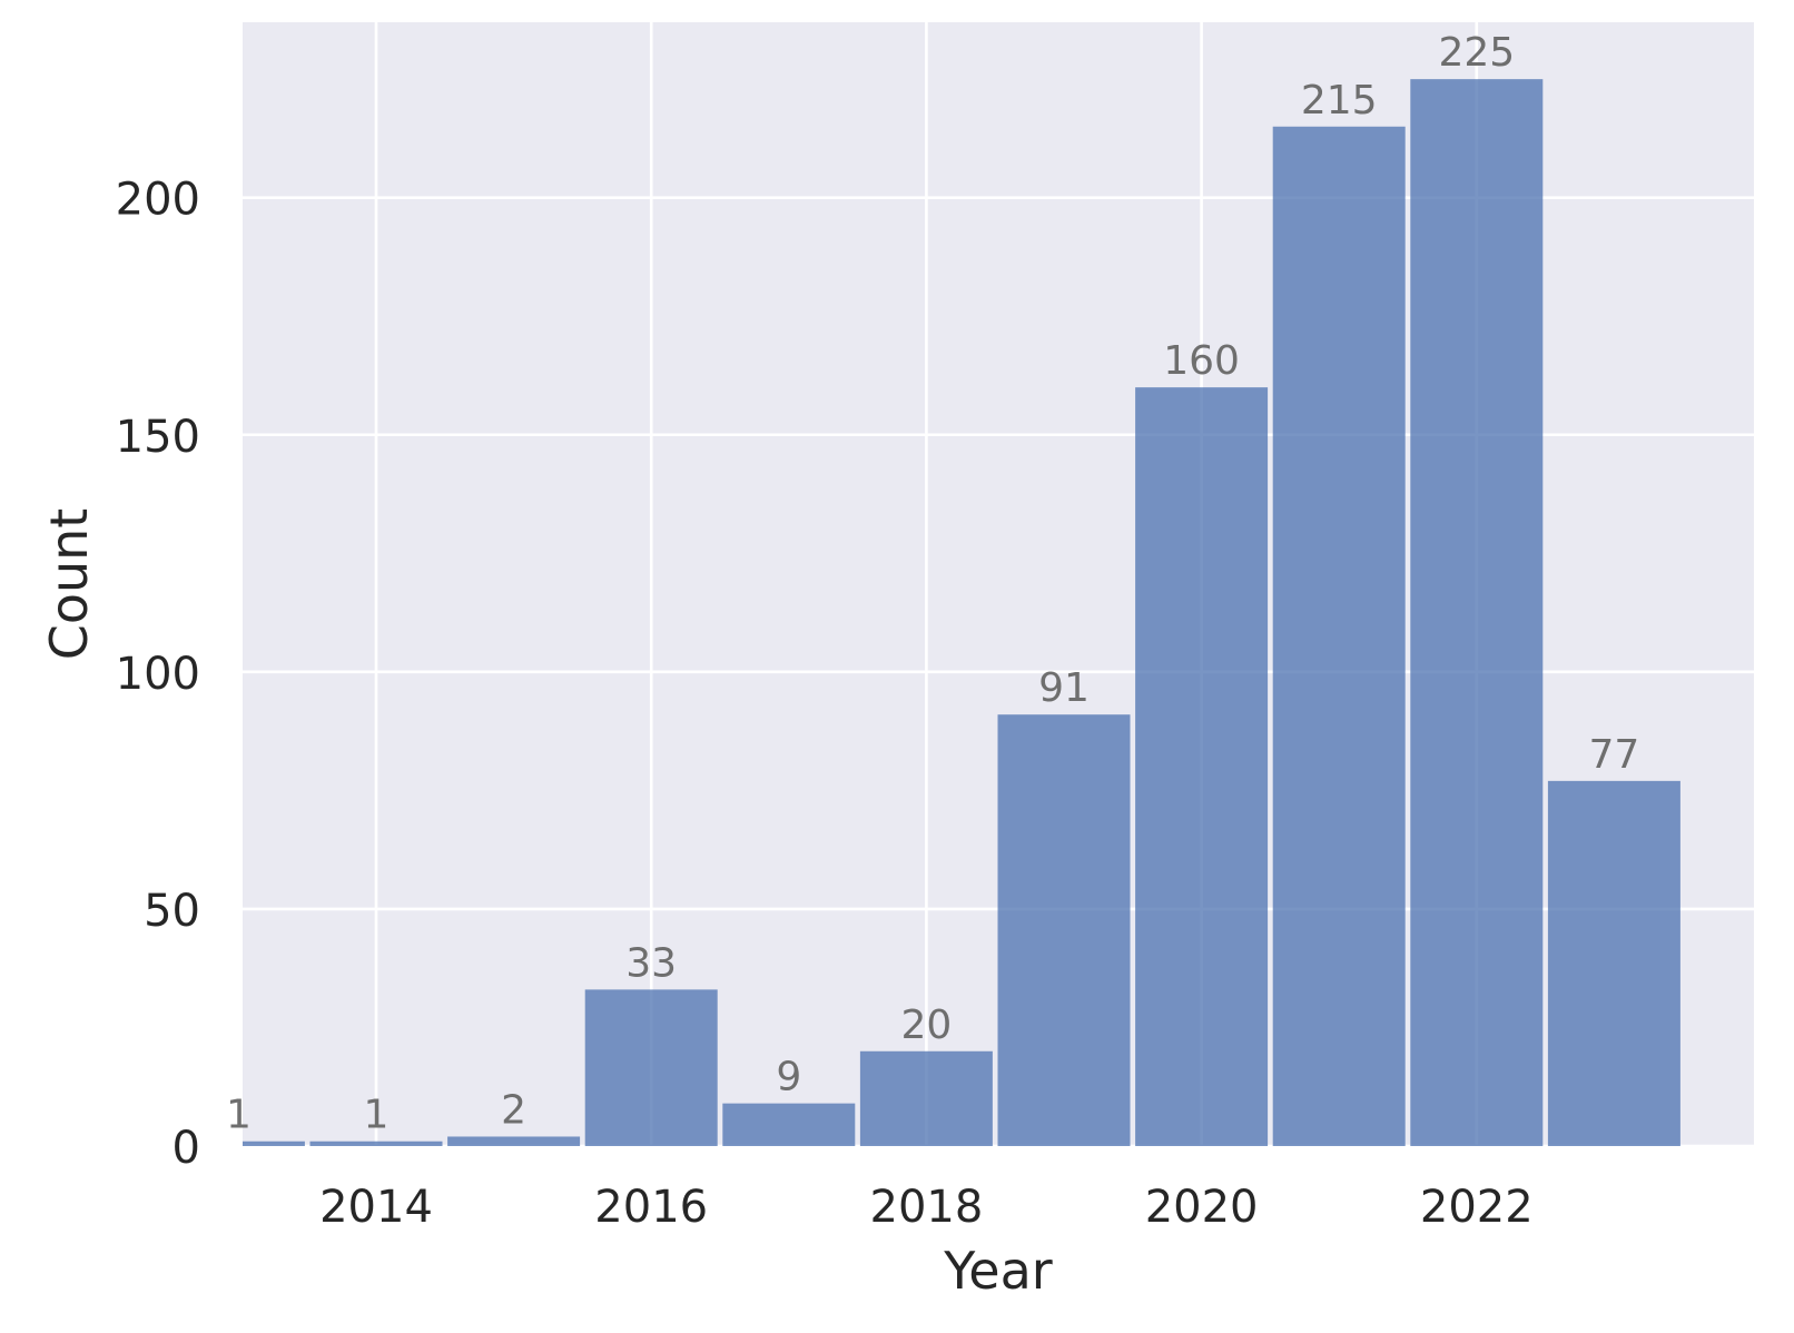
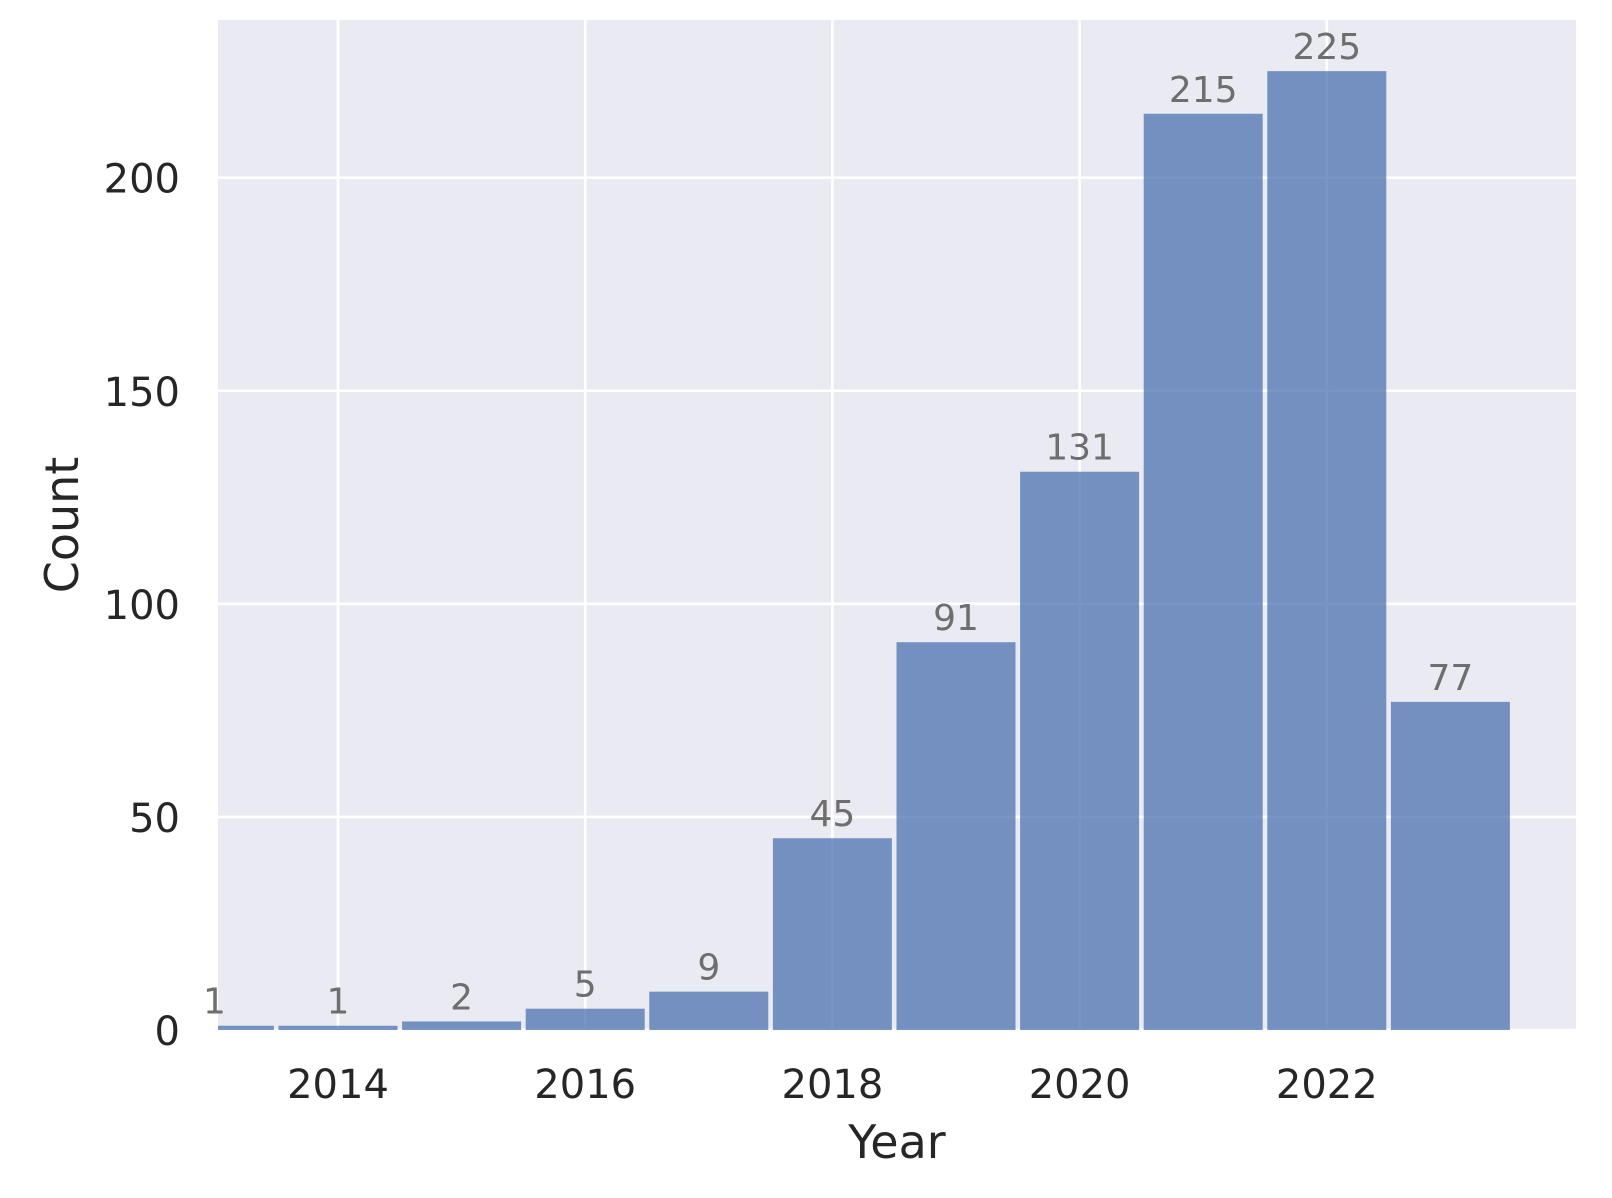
2016: 33 -> 5
2018: 20 -> 45
2020: 160 -> 131
